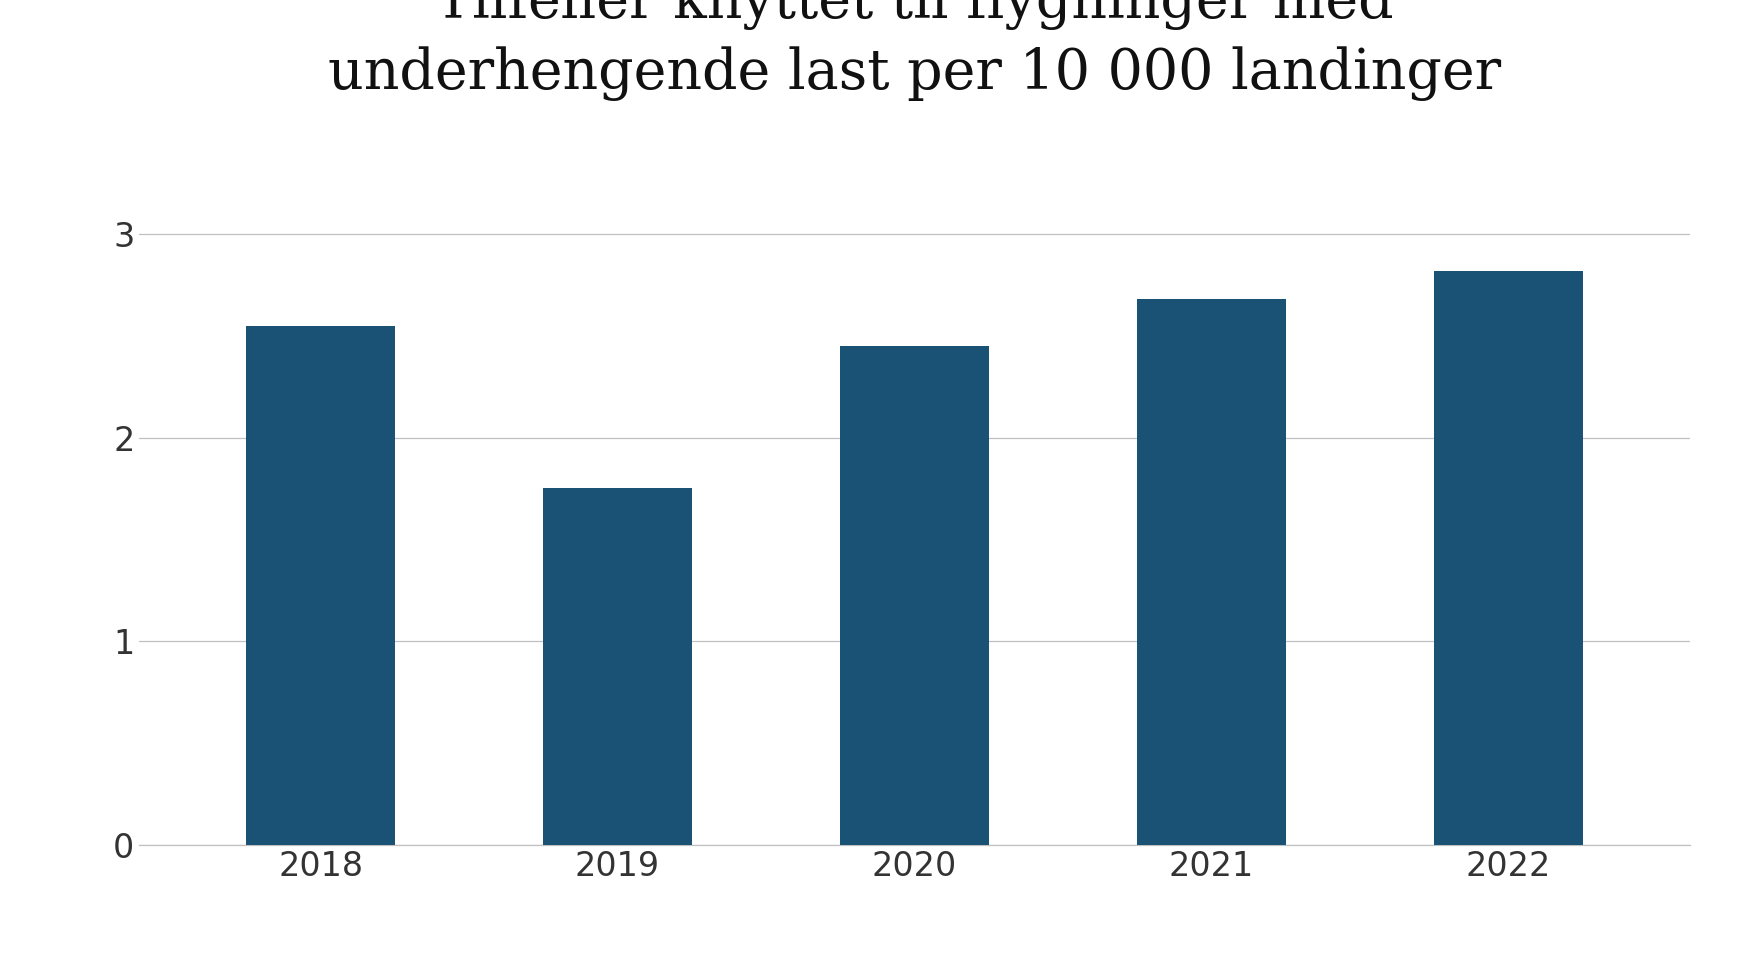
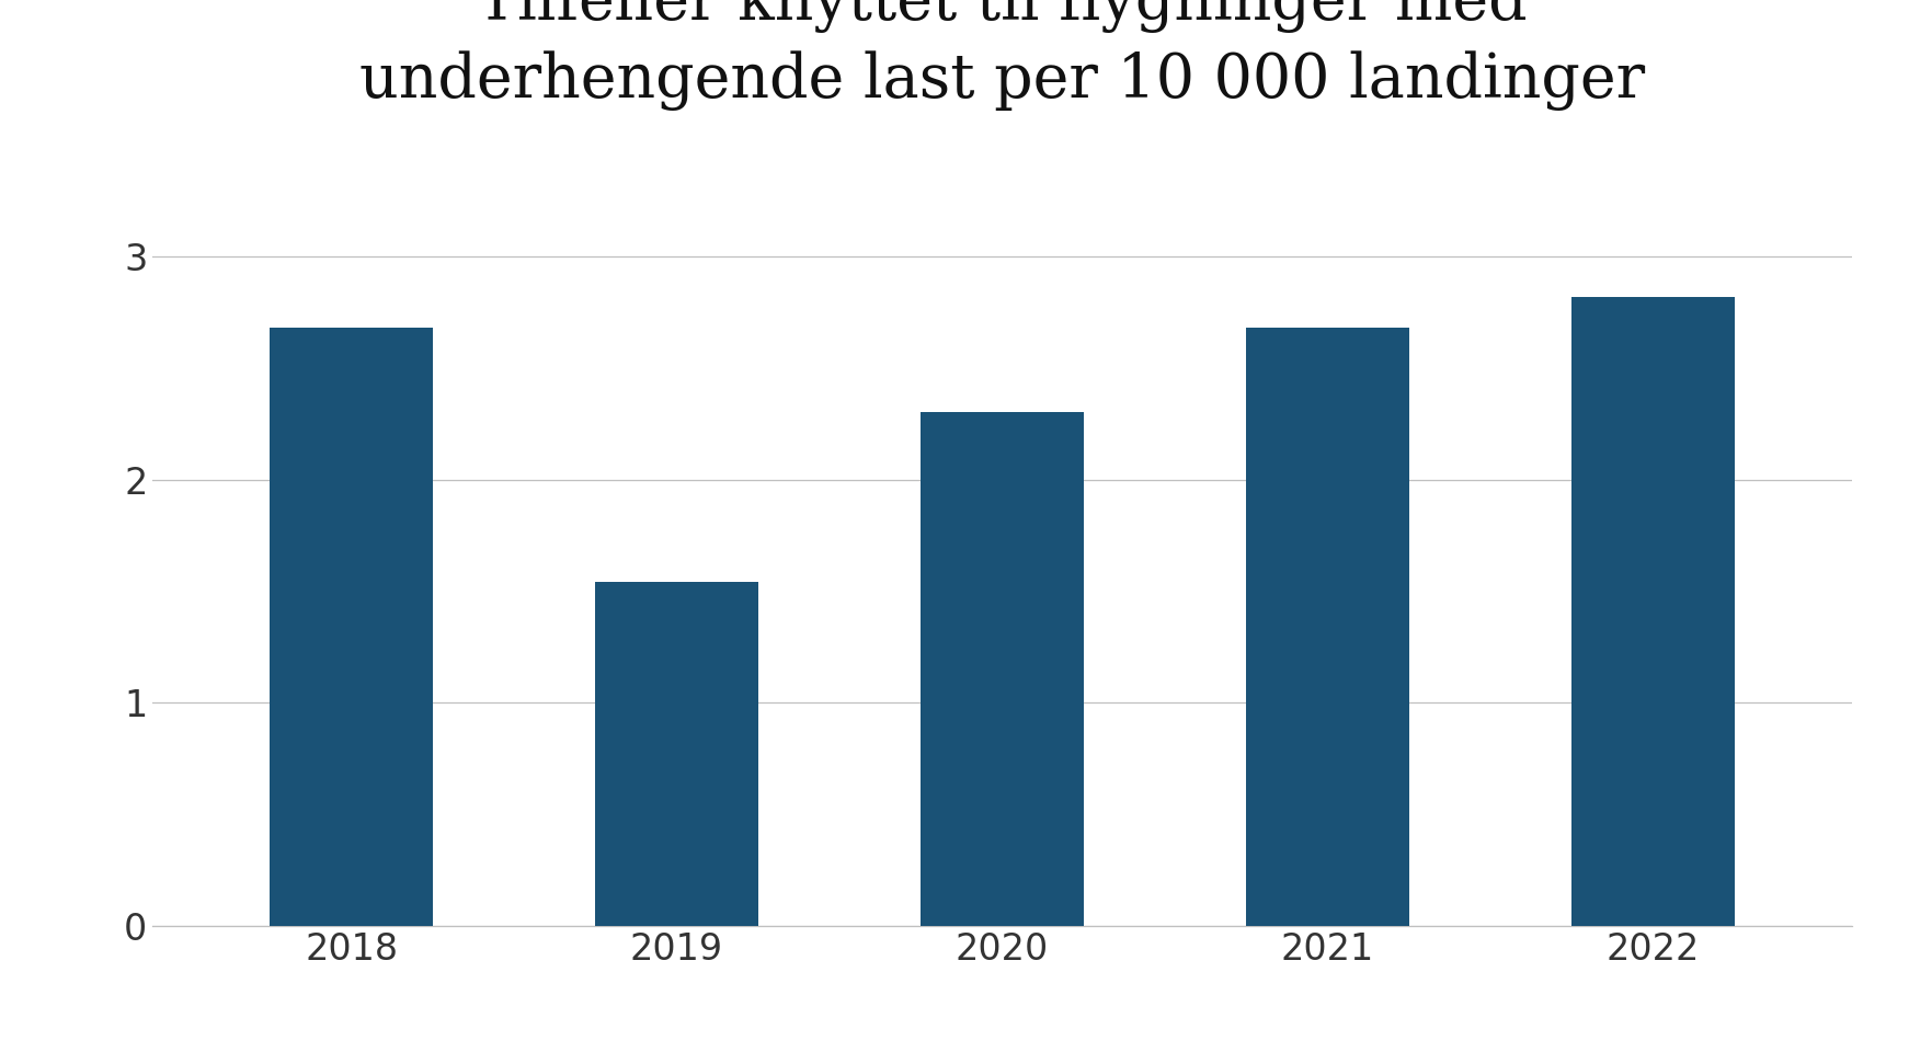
2018: 2.55 -> 2.68
2019: 1.75 -> 1.54
2020: 2.45 -> 2.30
